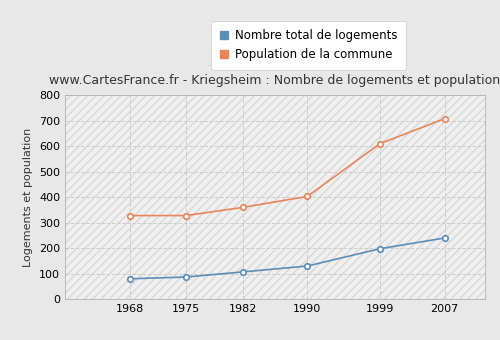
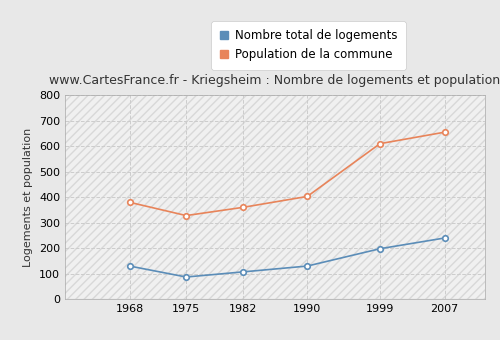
Nombre total de logements/1968: 80 -> 130
Population de la commune/1968: 328 -> 380
Population de la commune/2007: 708 -> 655
